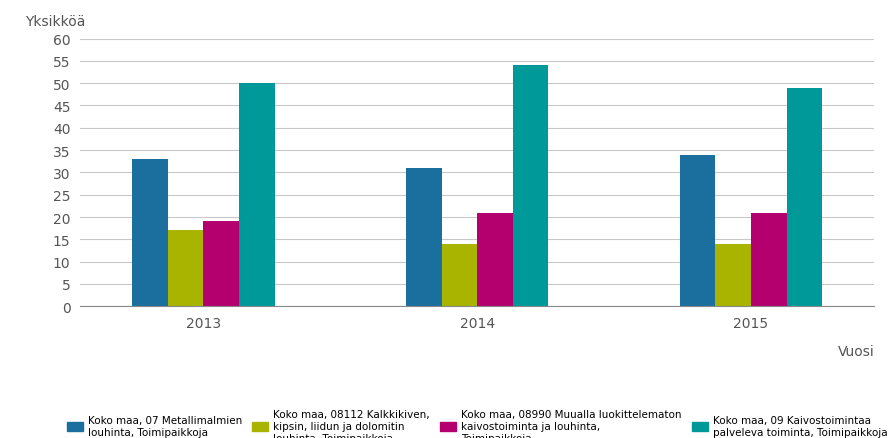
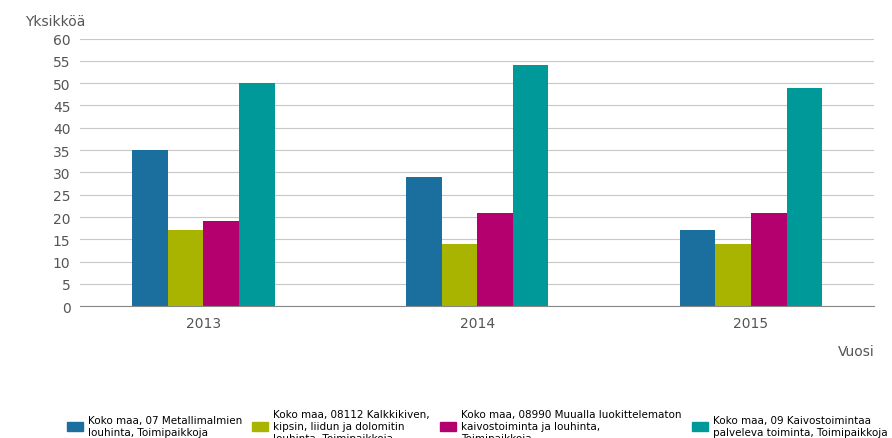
Koko maa, 07 Metallimalmien louhinta, Toimipaikkoja/2013: 33 -> 35
Koko maa, 07 Metallimalmien louhinta, Toimipaikkoja/2014: 31 -> 29
Koko maa, 07 Metallimalmien louhinta, Toimipaikkoja/2015: 34 -> 17
